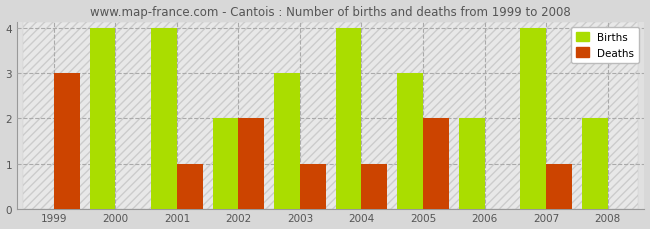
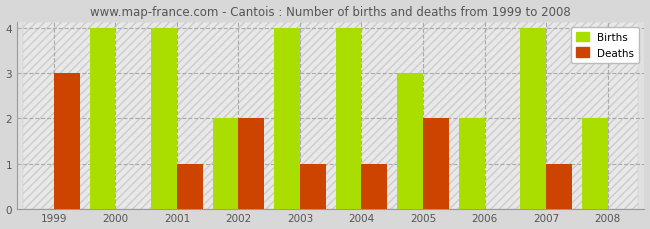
Births/2003: 3 -> 4
